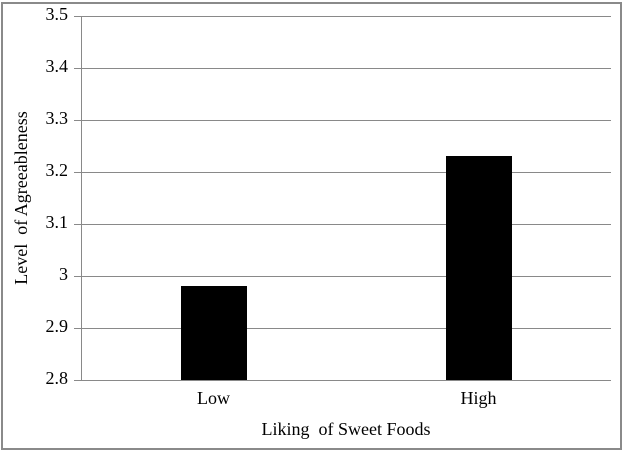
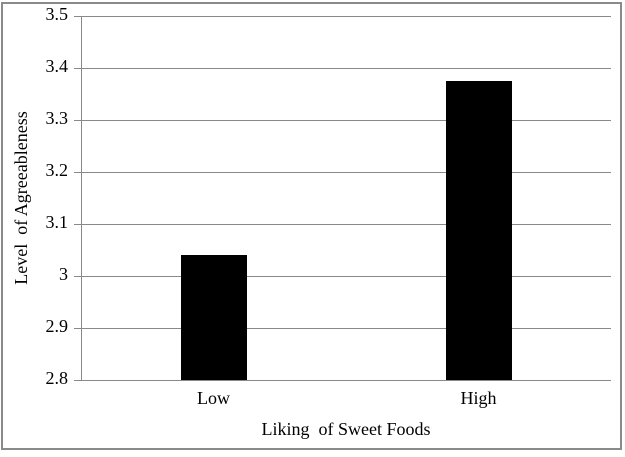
Low: 2.98 -> 3.04
High: 3.23 -> 3.38
